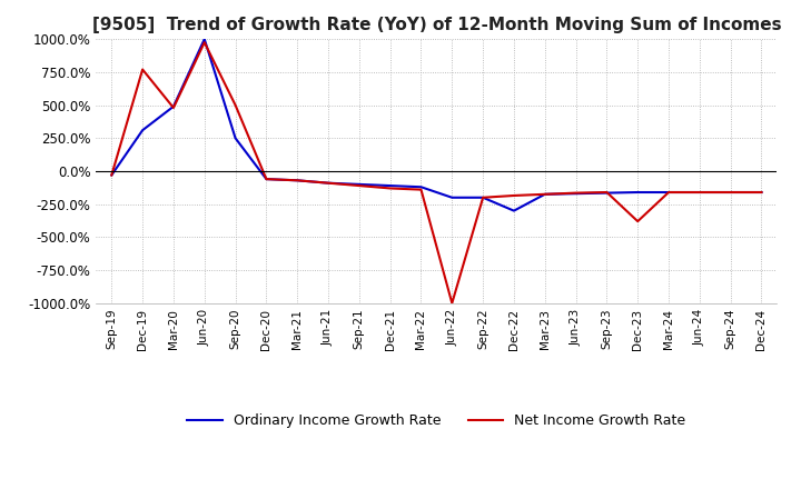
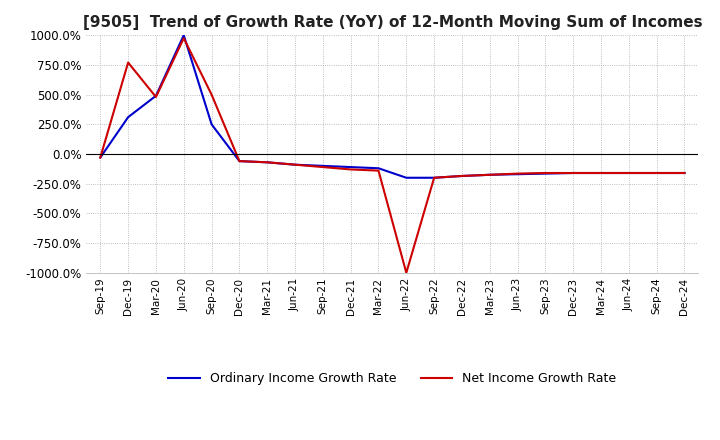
Ordinary Income Growth Rate/Dec-22: -300% -> -180%
Net Income Growth Rate/Dec-23: -380% -> -160%
